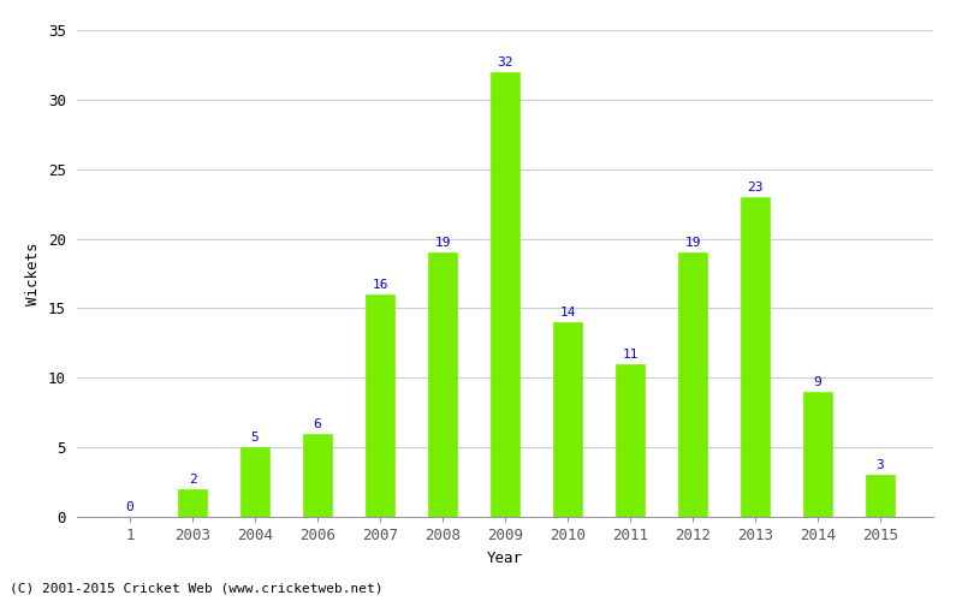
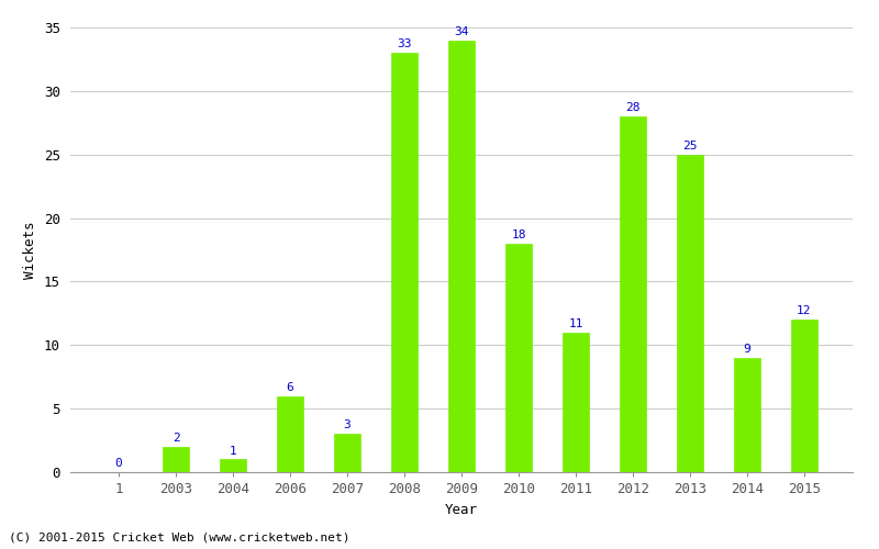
2004: 5 -> 1
2007: 16 -> 3
2008: 19 -> 33
2009: 32 -> 34
2010: 14 -> 18
2012: 19 -> 28
2013: 23 -> 25
2015: 3 -> 12
